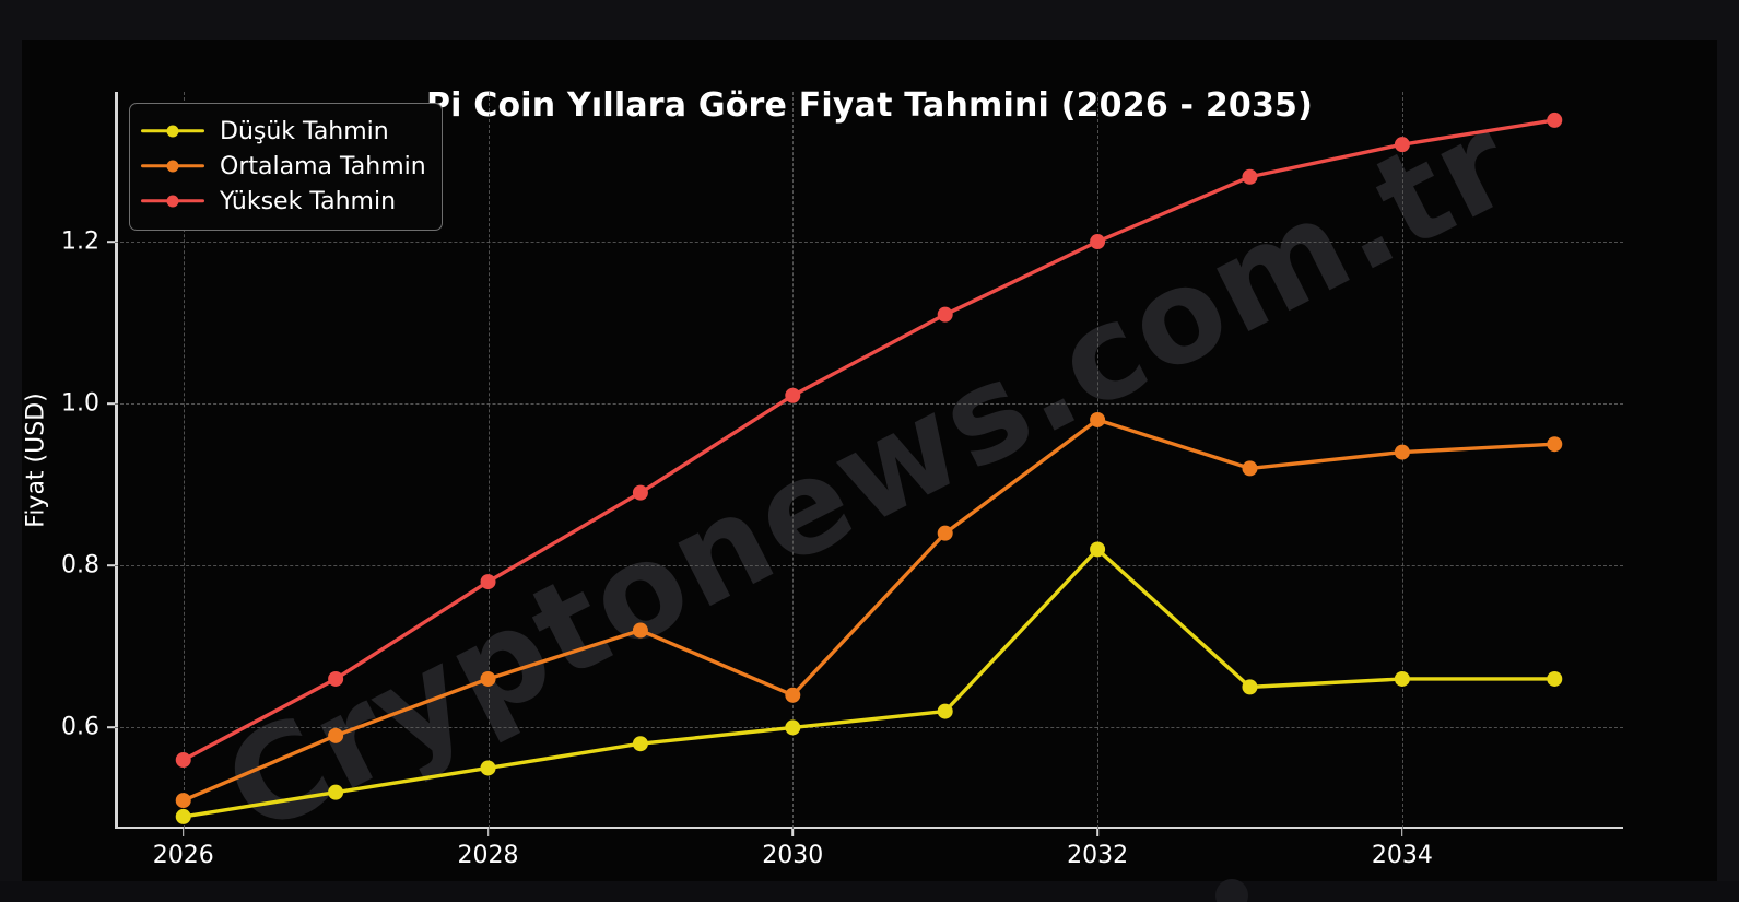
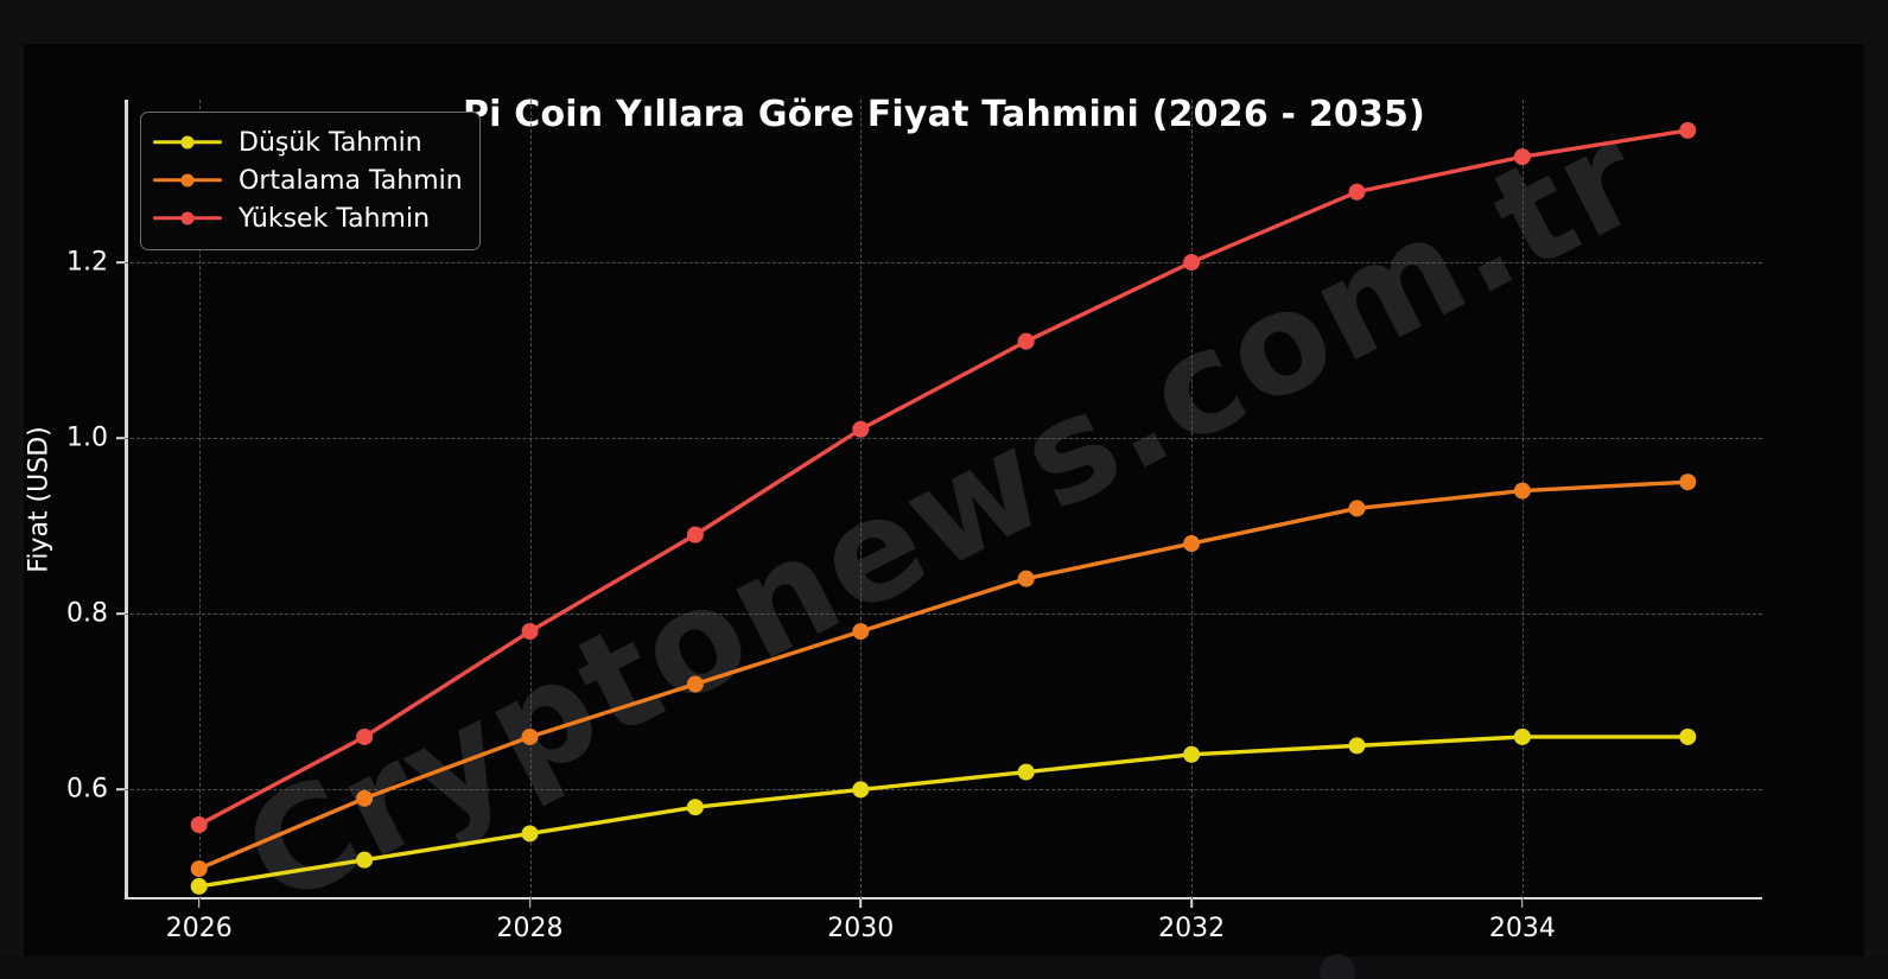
Ortalama Tahmin/2030: 0.64 -> 0.78
Düşük Tahmin/2032: 0.82 -> 0.64
Ortalama Tahmin/2032: 0.98 -> 0.88
